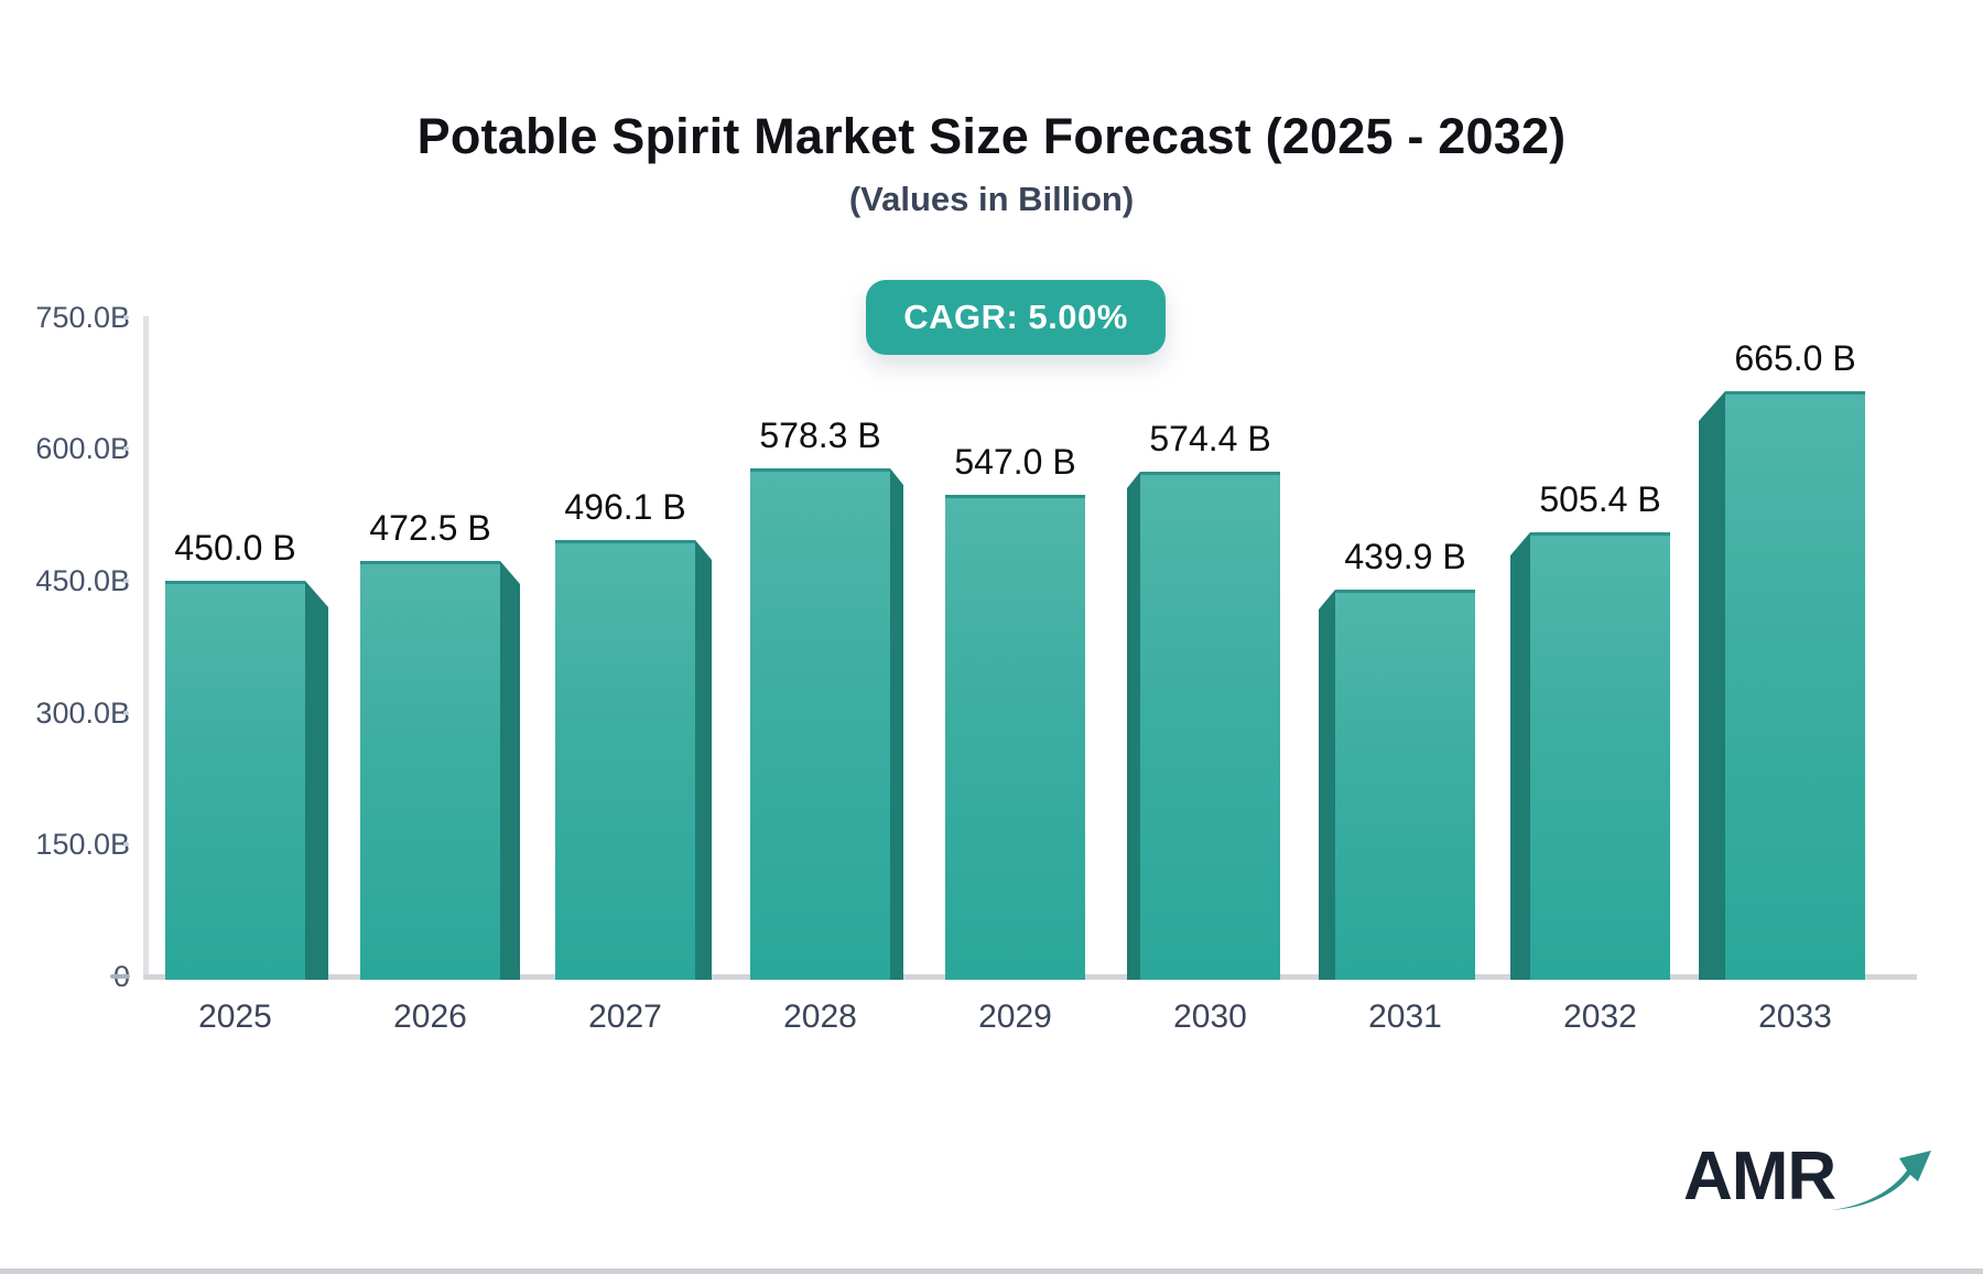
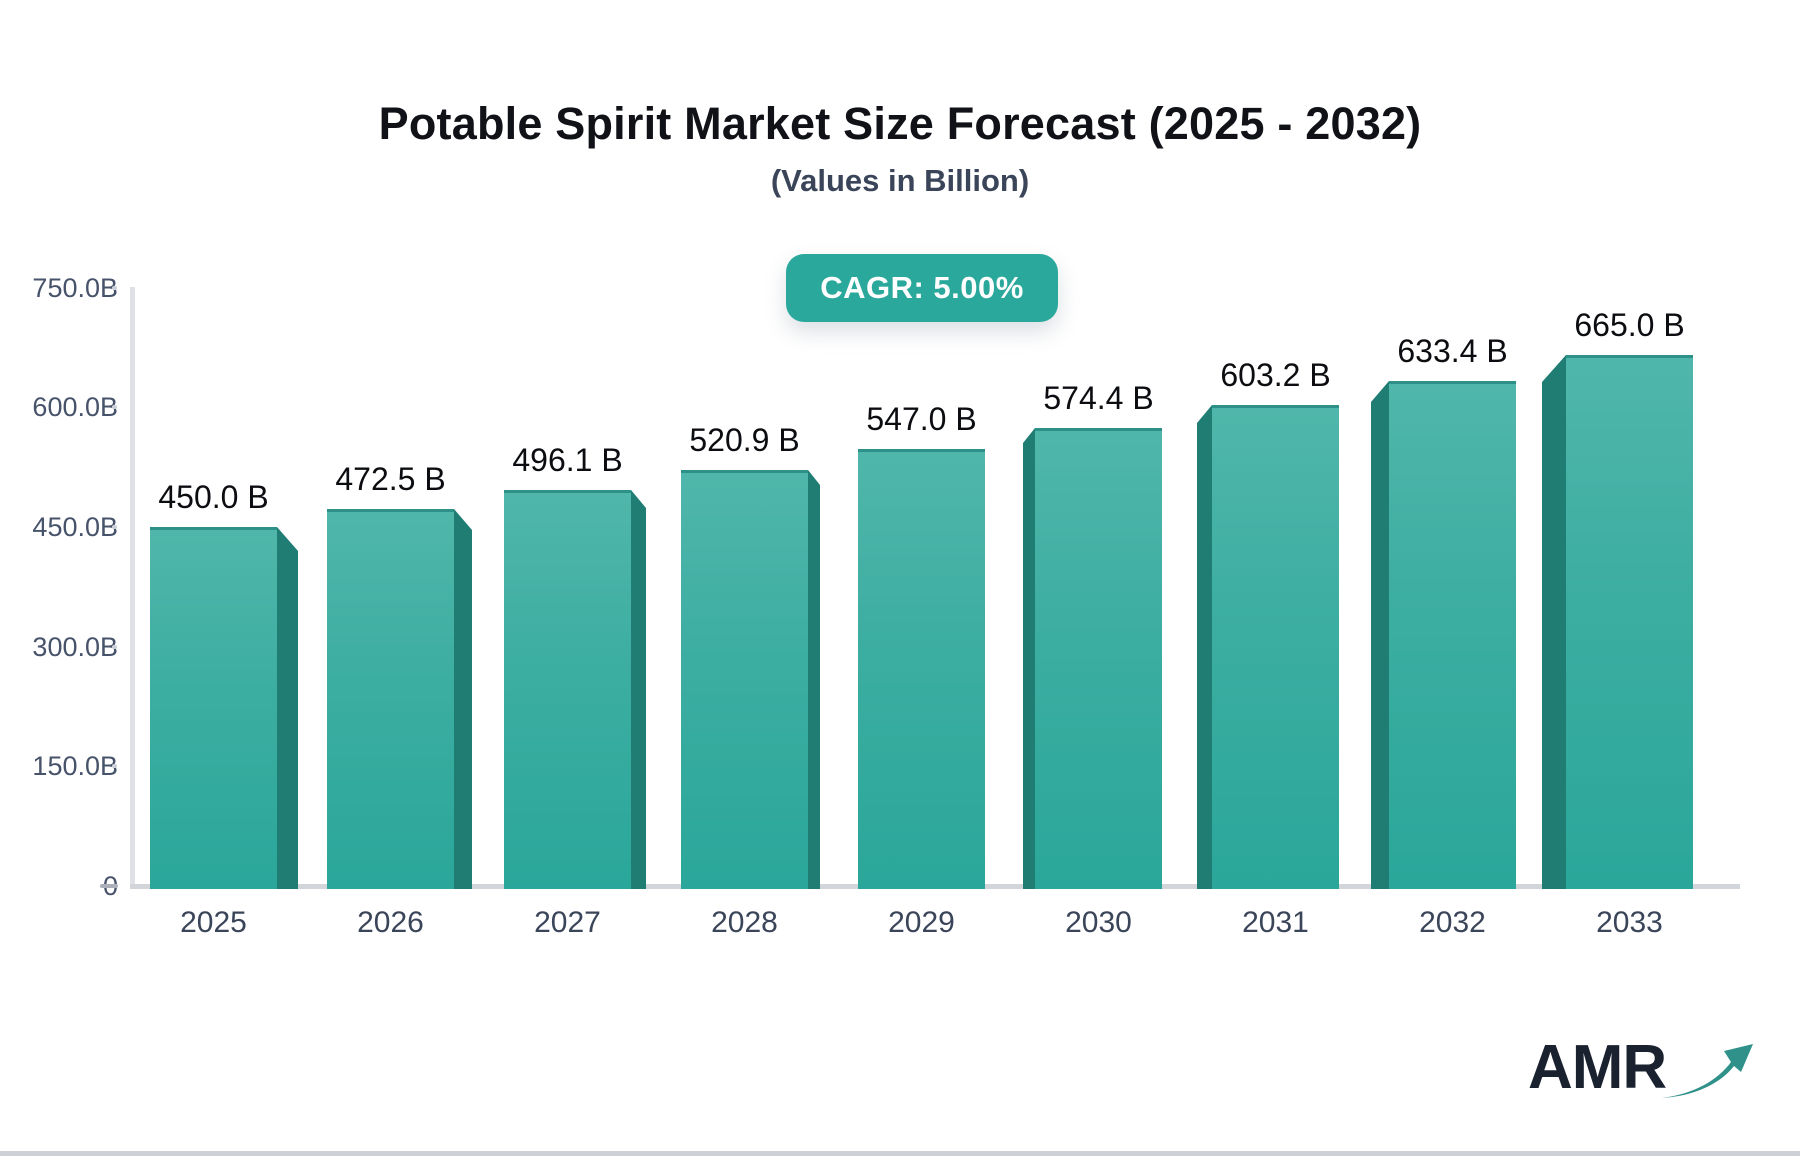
2028: 578.3 -> 520.9
2031: 439.9 -> 603.2
2032: 505.4 -> 633.4
